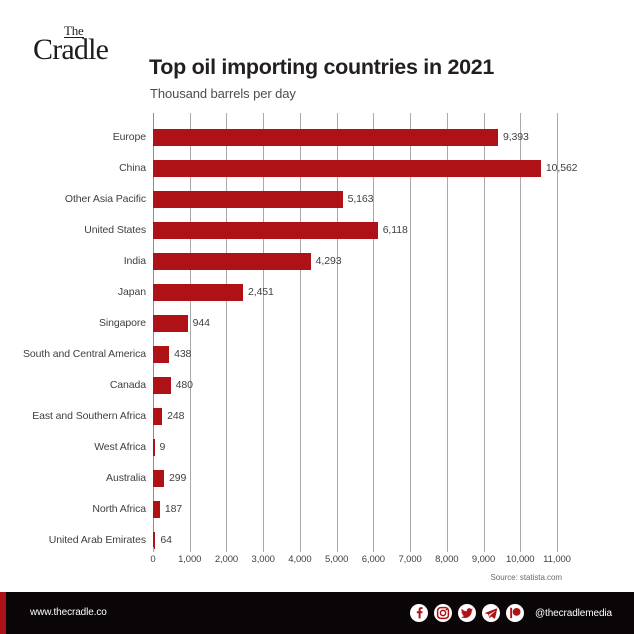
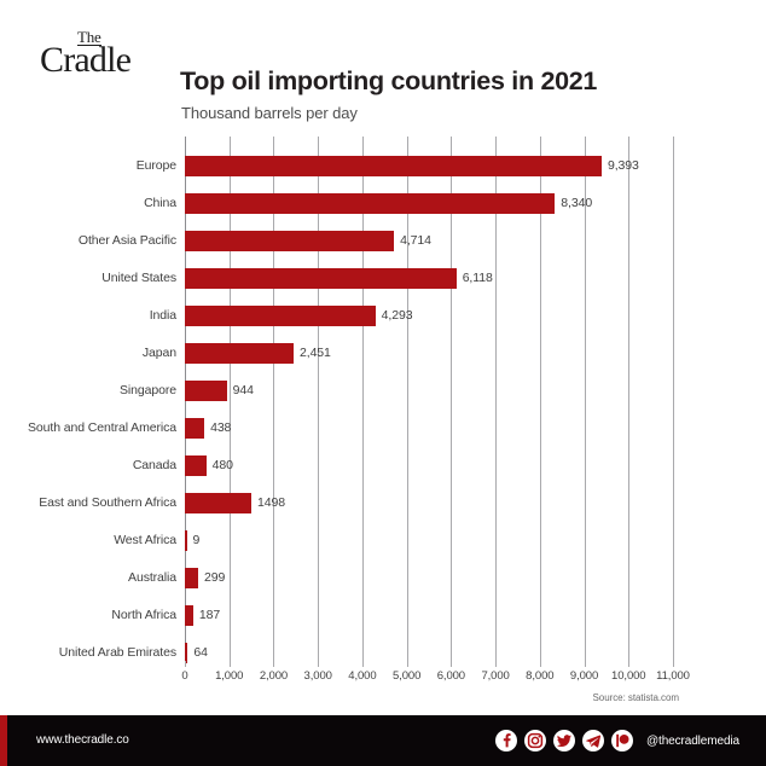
China: 10,562 -> 8,340
Other Asia Pacific: 5,163 -> 4,714
East and Southern Africa: 248 -> 1498
